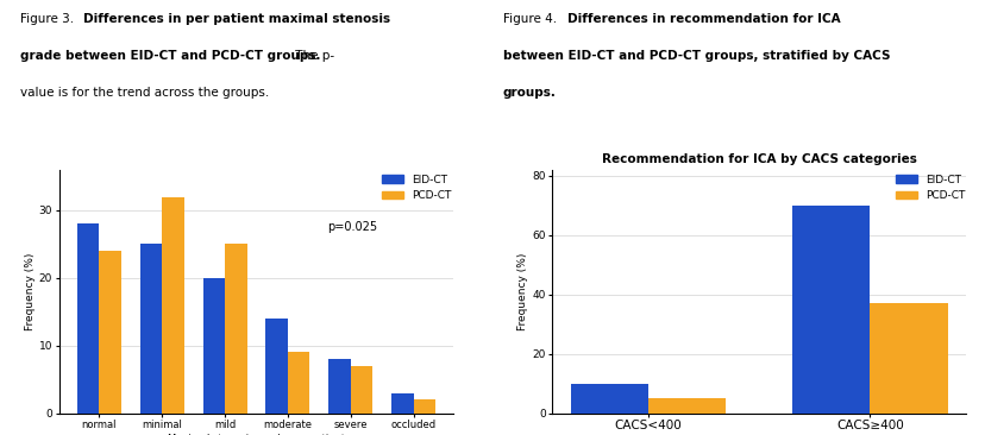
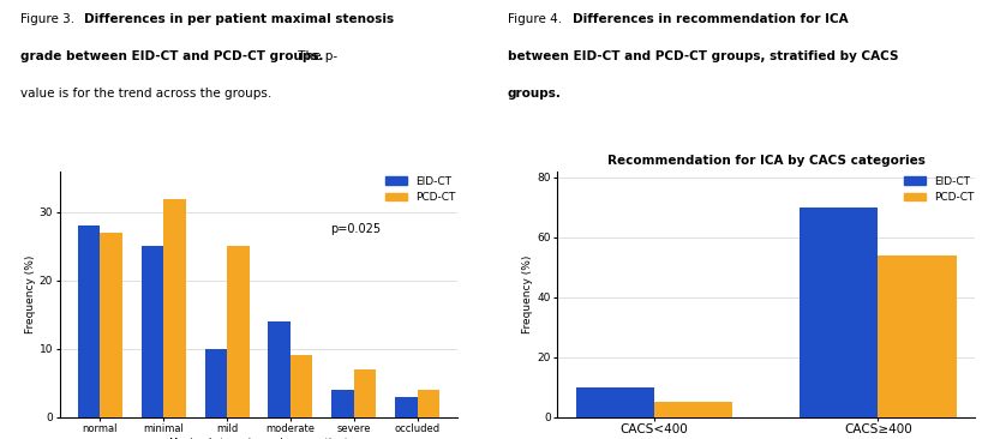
PCD-CT/normal: 24 -> 27
EID-CT/mild: 20 -> 10
EID-CT/severe: 8 -> 4
PCD-CT/occluded: 2 -> 4
Recommendation for ICA by CACS categories/PCD-CT/CACS≥400: 37 -> 54
